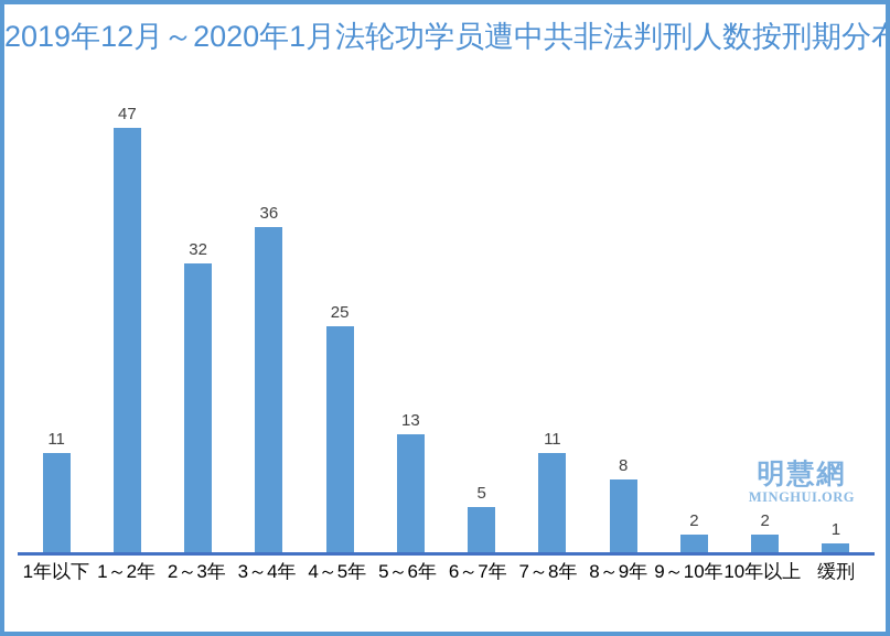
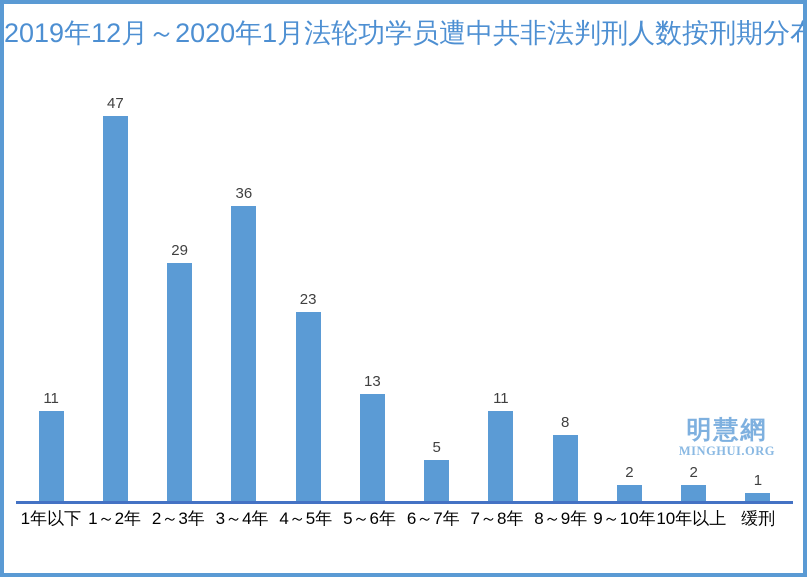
2～3年: 32 -> 29
4～5年: 25 -> 23
